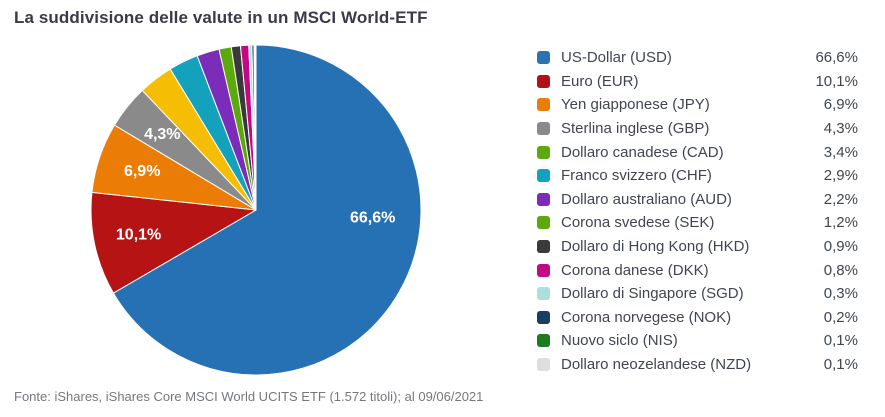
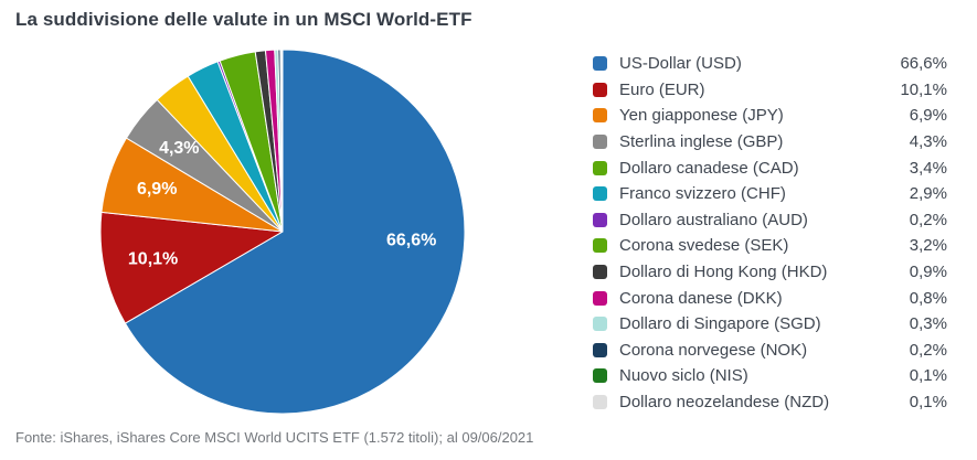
Dollaro australiano (AUD): 2,2% -> 0,2%
Corona svedese (SEK): 1,2% -> 3,2%
